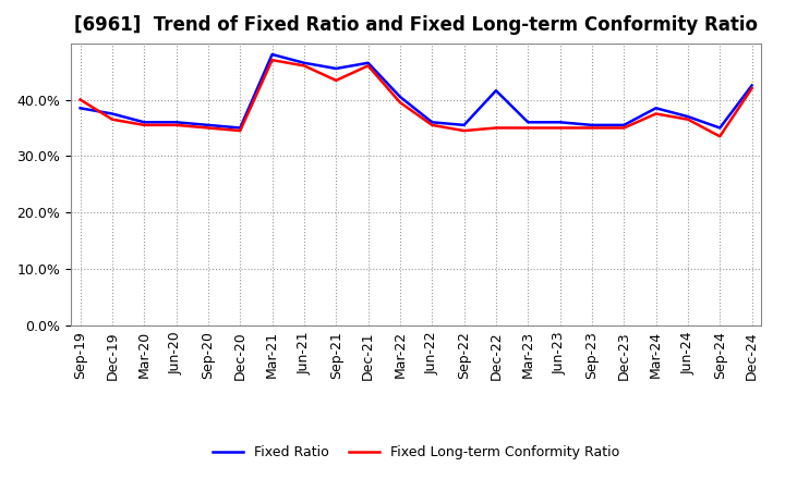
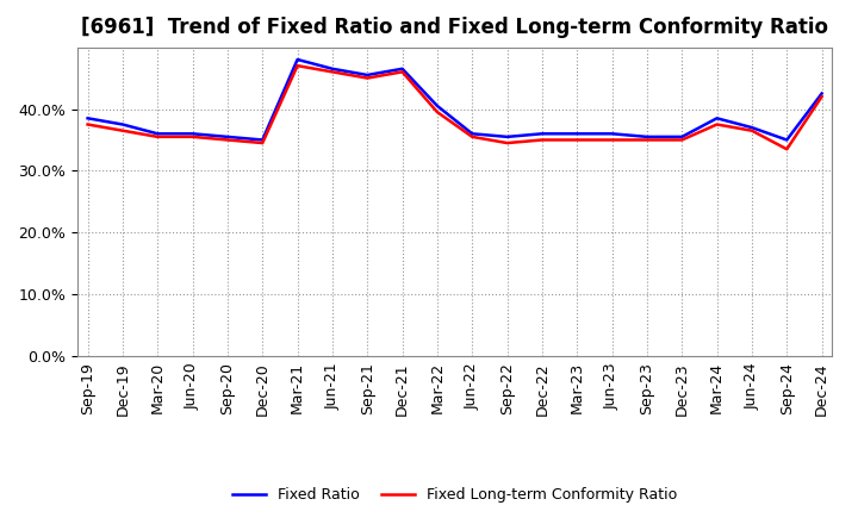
Fixed Long-term Conformity Ratio/Sep-19: 40.0% -> 37.5%
Fixed Long-term Conformity Ratio/Sep-21: 43.4% -> 45.0%
Fixed Ratio/Dec-22: 41.6% -> 36.0%
